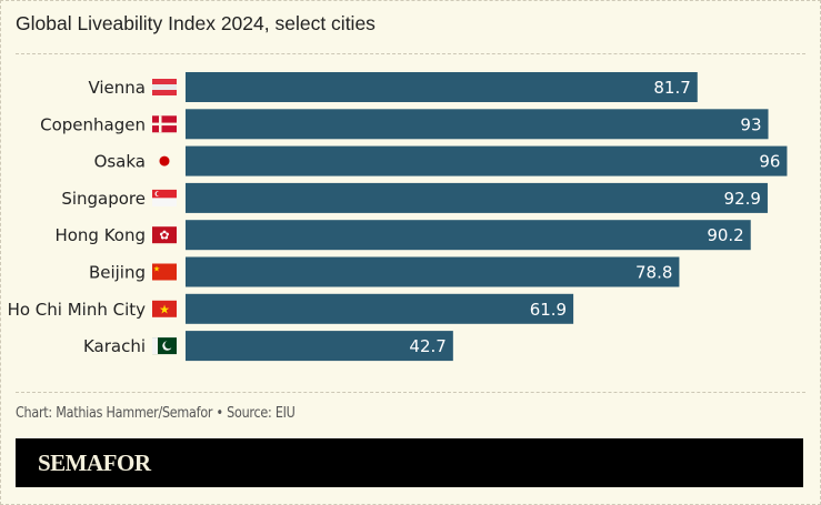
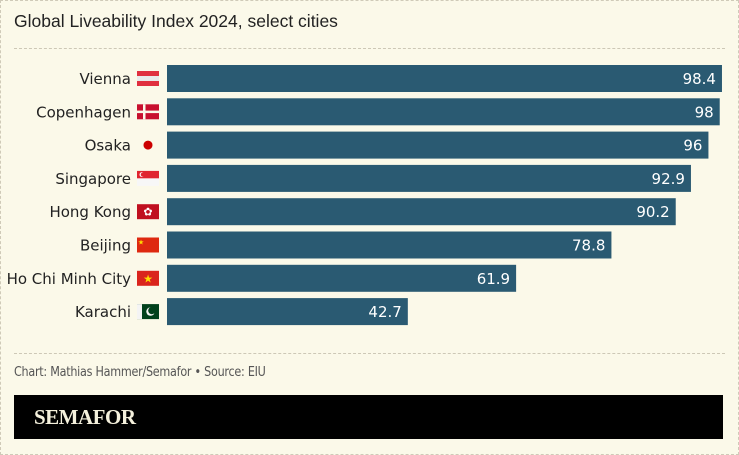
Vienna: 81.7 -> 98.4
Copenhagen: 93 -> 98
